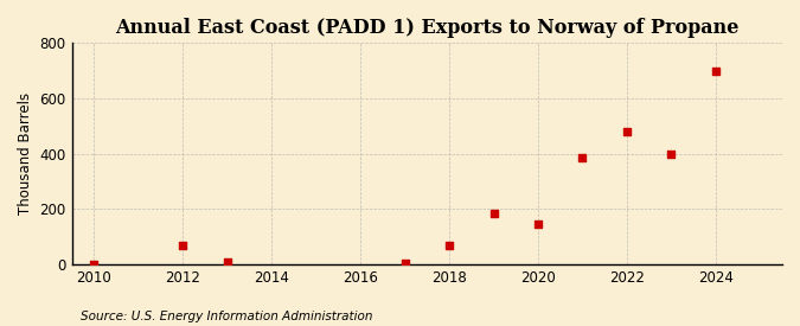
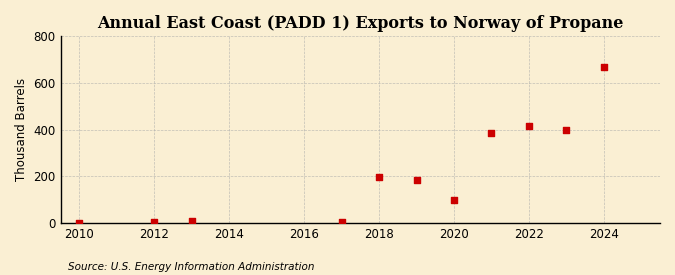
2012: 70 -> 2
2018: 70 -> 197
2020: 145 -> 100
2022: 480 -> 415
2024: 700 -> 670
